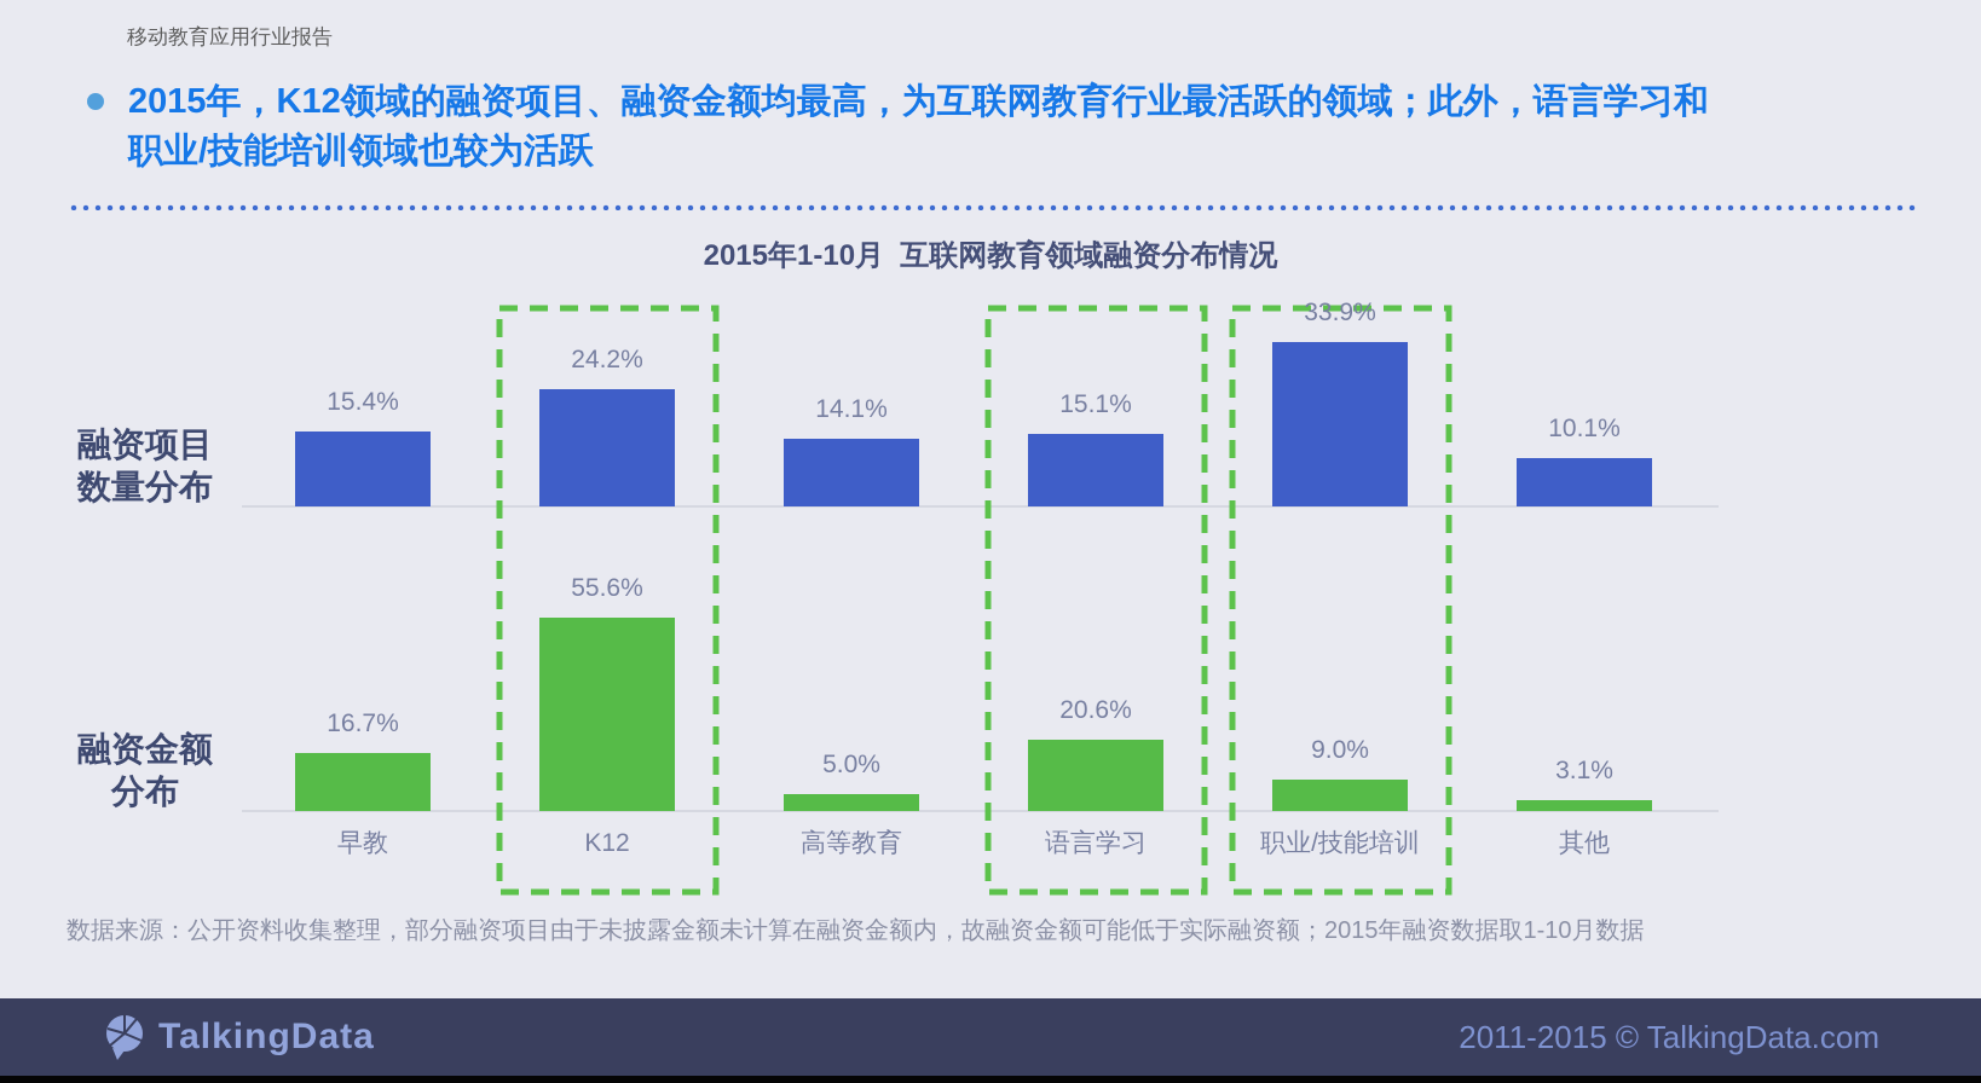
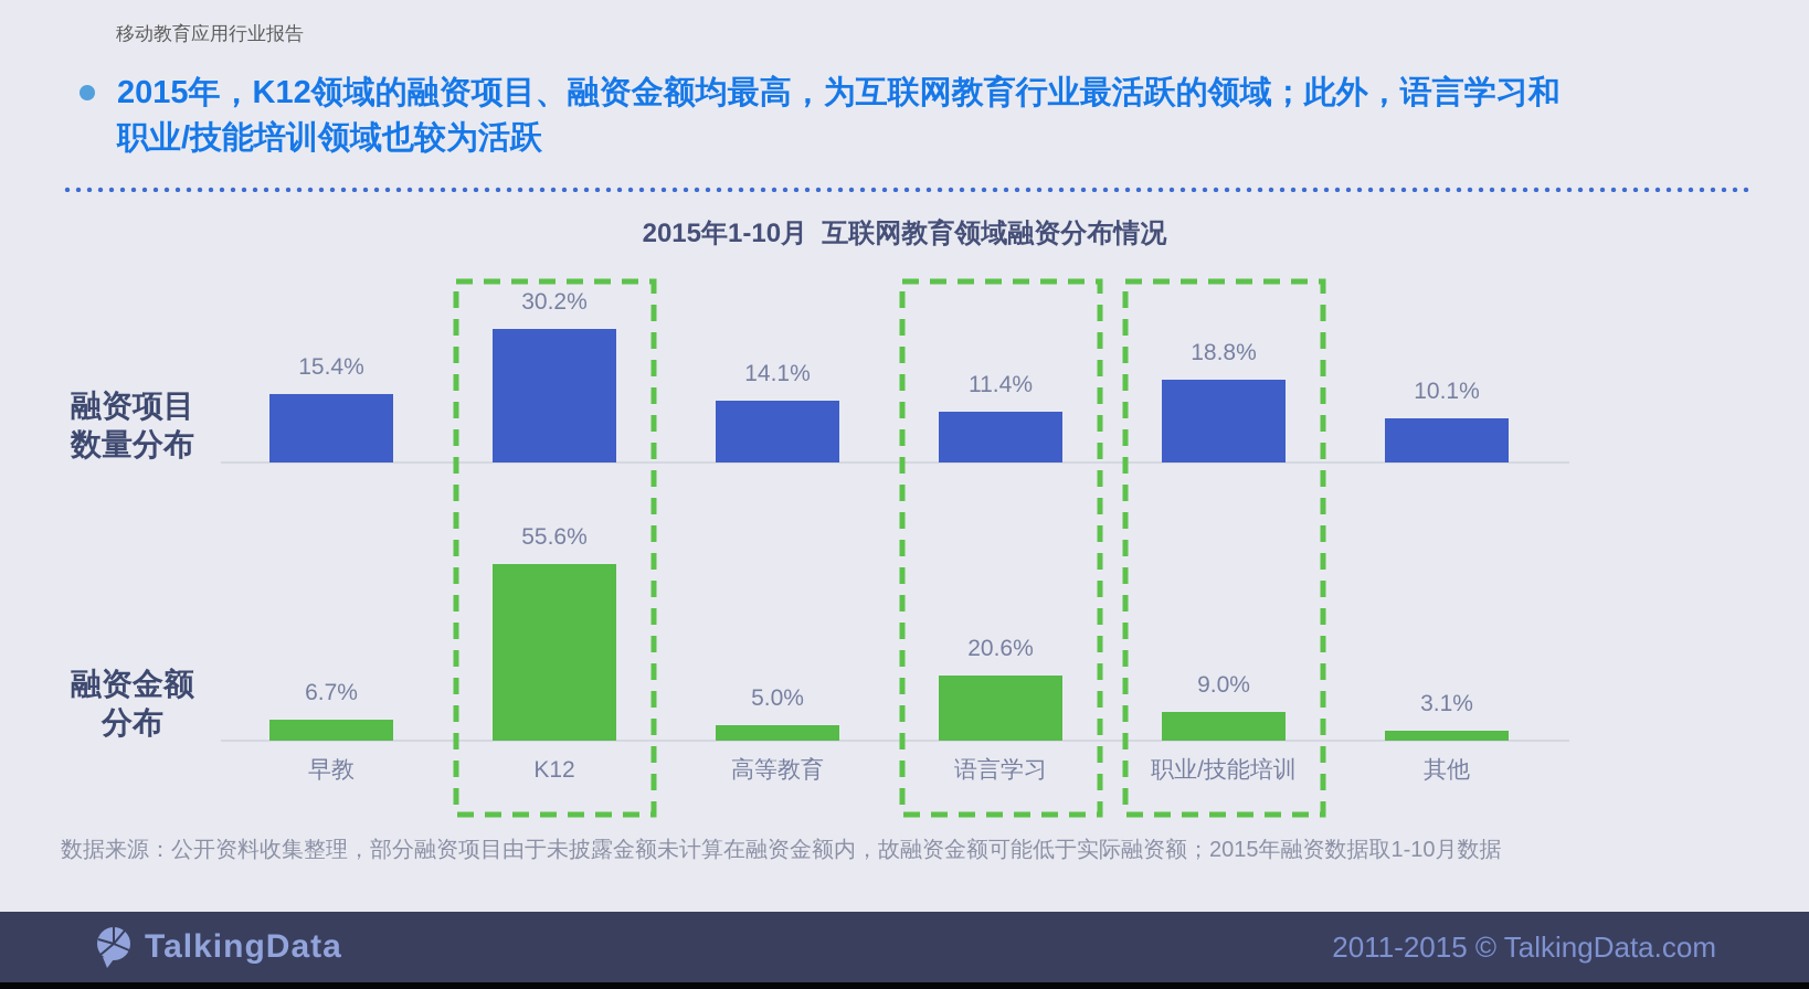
融资金额分布/早教: 16.7% -> 6.7%
融资项目数量分布/K12: 24.2% -> 30.2%
融资项目数量分布/语言学习: 15.1% -> 11.4%
融资项目数量分布/职业/技能培训: 33.9% -> 18.8%
